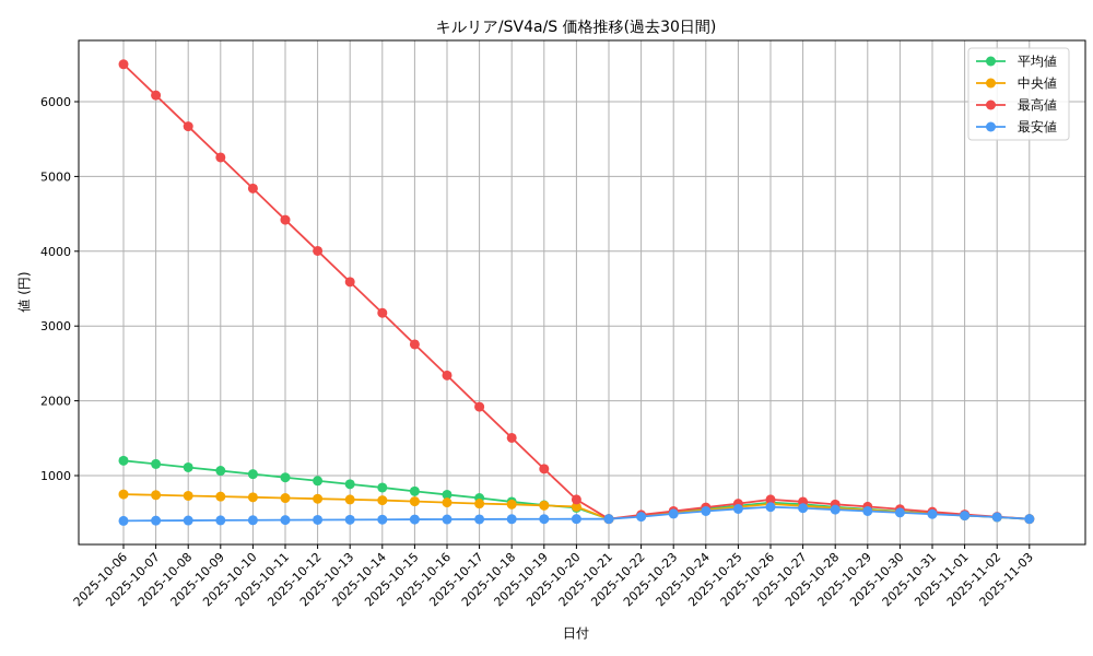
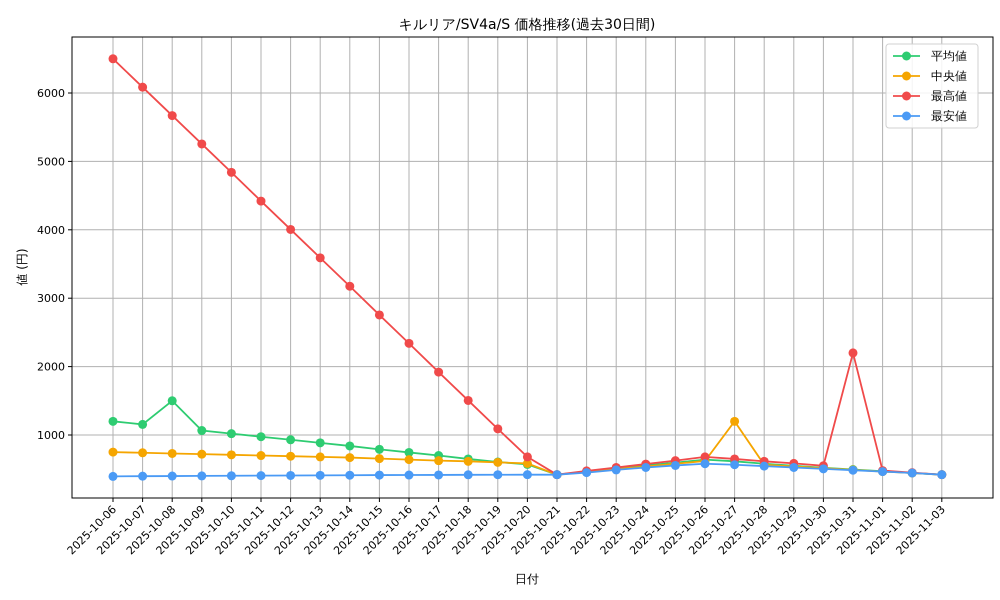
平均値/2025-10-08: 1100 -> 1500
中央値/2025-10-27: 600 -> 1200
最高値/2025-10-31: 500 -> 2200
